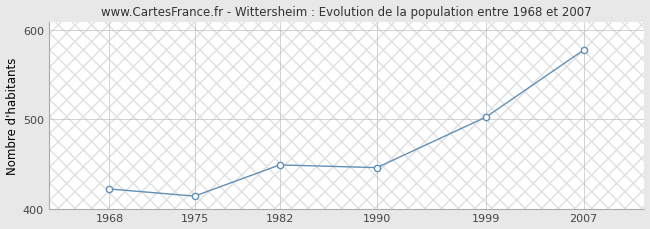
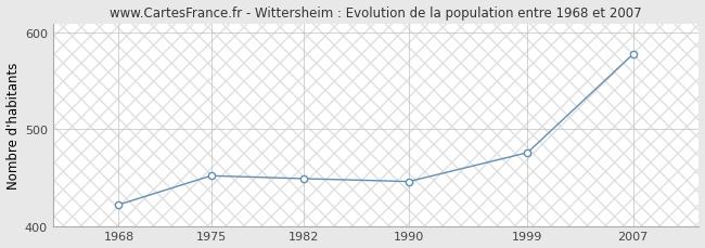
1975: 414 -> 452
1999: 503 -> 476
